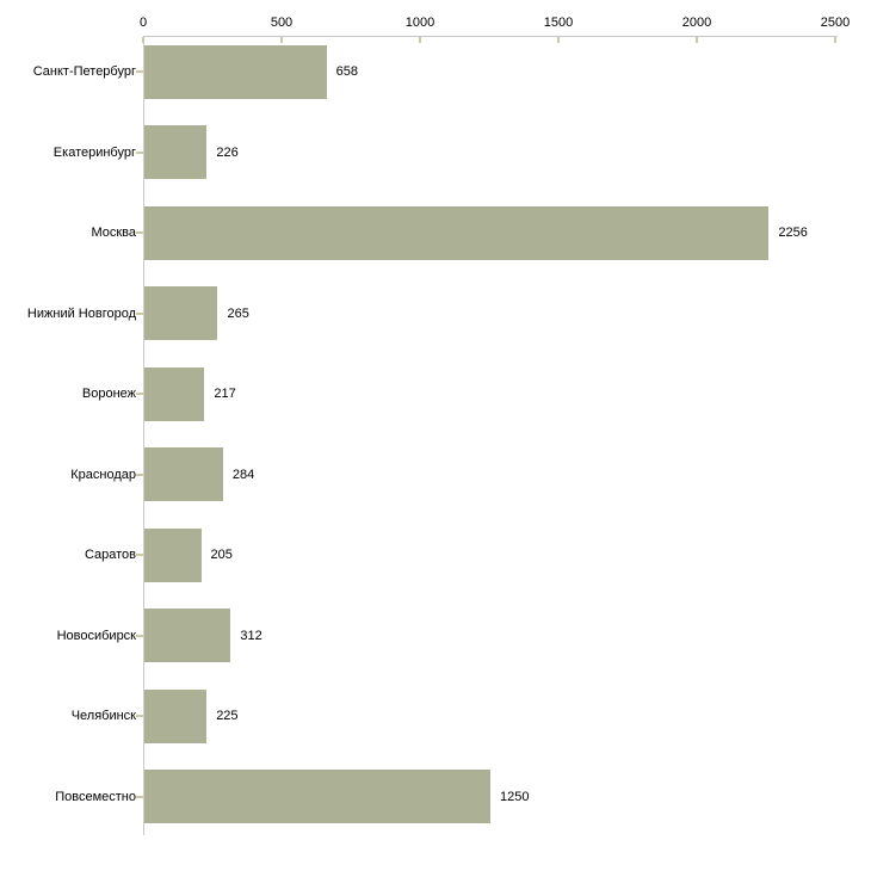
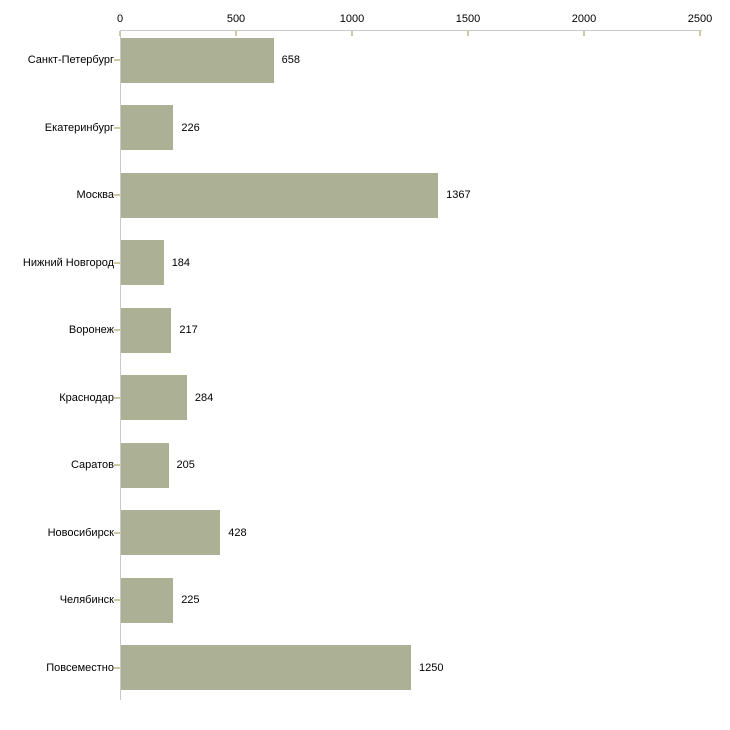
Москва: 2256 -> 1367
Нижний Новгород: 265 -> 184
Новосибирск: 312 -> 428
